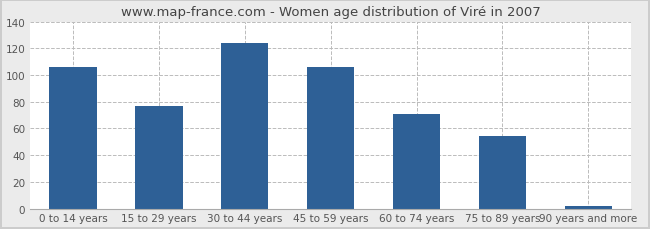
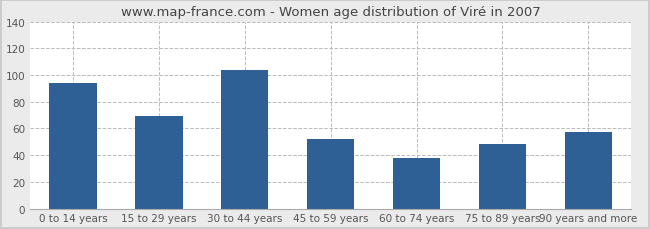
0 to 14 years: 106 -> 94
15 to 29 years: 77 -> 69
30 to 44 years: 124 -> 104
45 to 59 years: 106 -> 52
60 to 74 years: 71 -> 38
75 to 89 years: 54 -> 48
90 years and more: 2 -> 57
